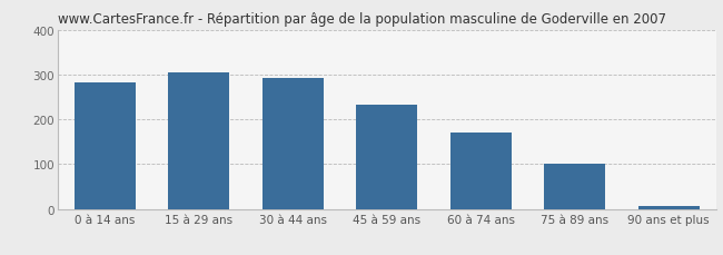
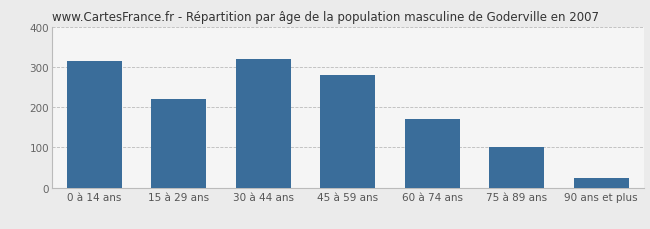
0 à 14 ans: 281 -> 315
15 à 29 ans: 305 -> 220
30 à 44 ans: 291 -> 320
45 à 59 ans: 233 -> 280
90 ans et plus: 7 -> 25
